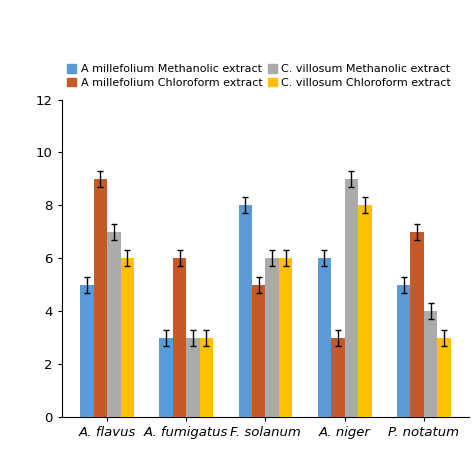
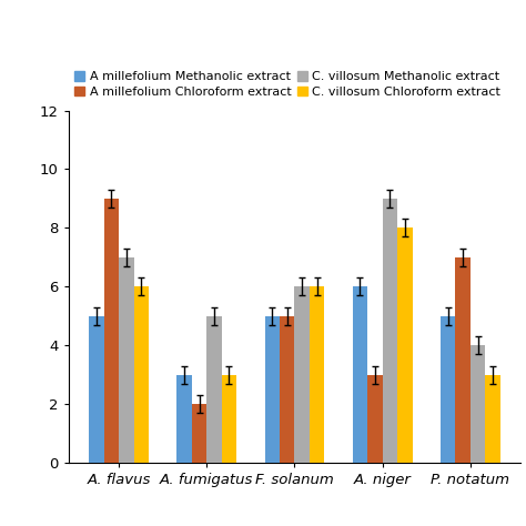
A millefolium Chloroform extract/A. fumigatus: 6 -> 2
C. villosum Methanolic extract/A. fumigatus: 3 -> 5
A millefolium Methanolic extract/F. solanum: 8 -> 5
